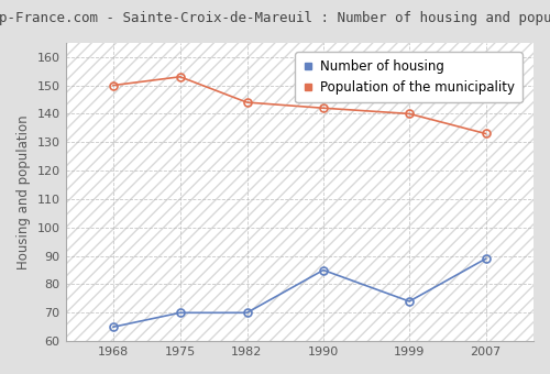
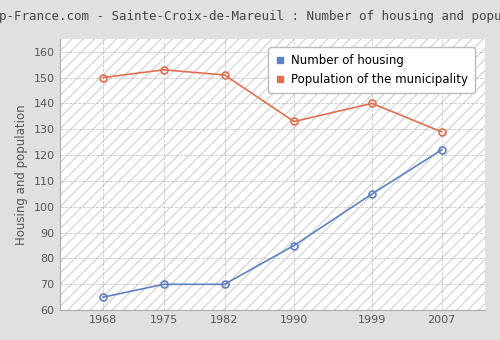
Population of the municipality/1982: 144 -> 151
Population of the municipality/1990: 142 -> 133
Number of housing/1999: 74 -> 105
Number of housing/2007: 89 -> 122
Population of the municipality/2007: 133 -> 129
